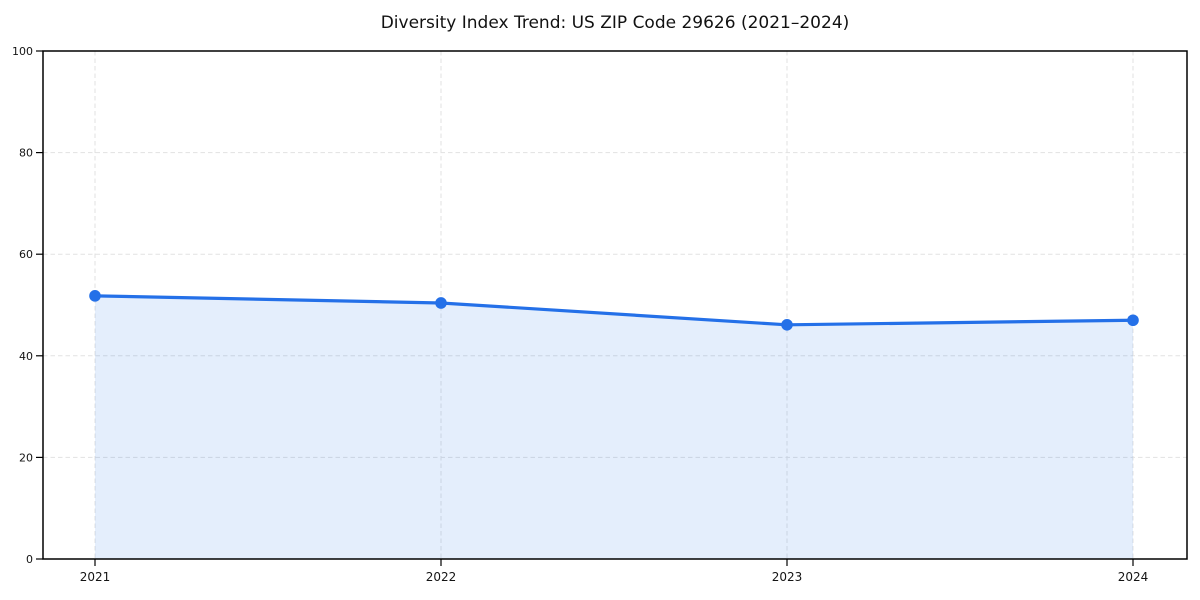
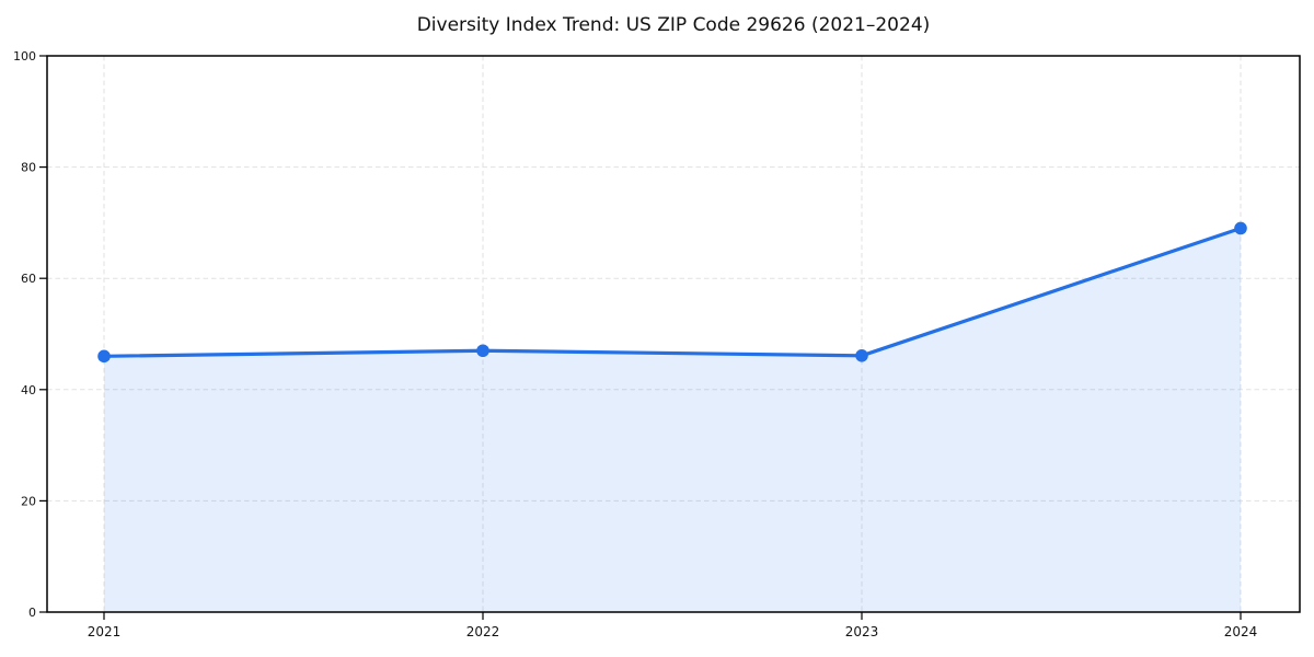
2021: 52 -> 46
2022: 50 -> 47
2024: 47 -> 69
